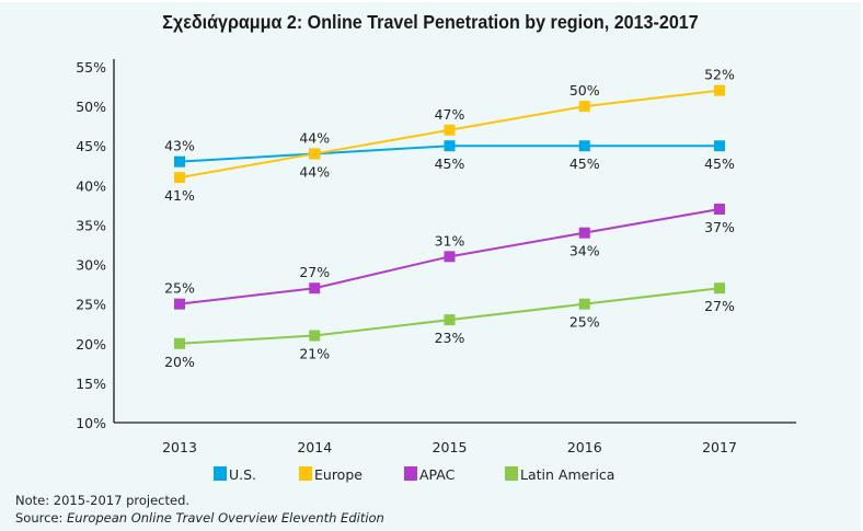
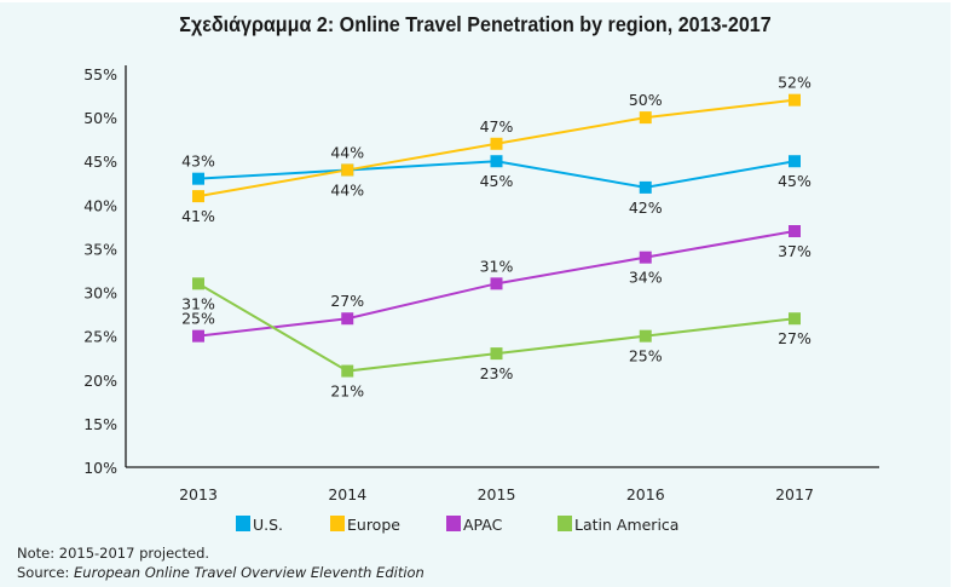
Latin America/2013: 20% -> 31%
U.S./2016: 45% -> 42%
